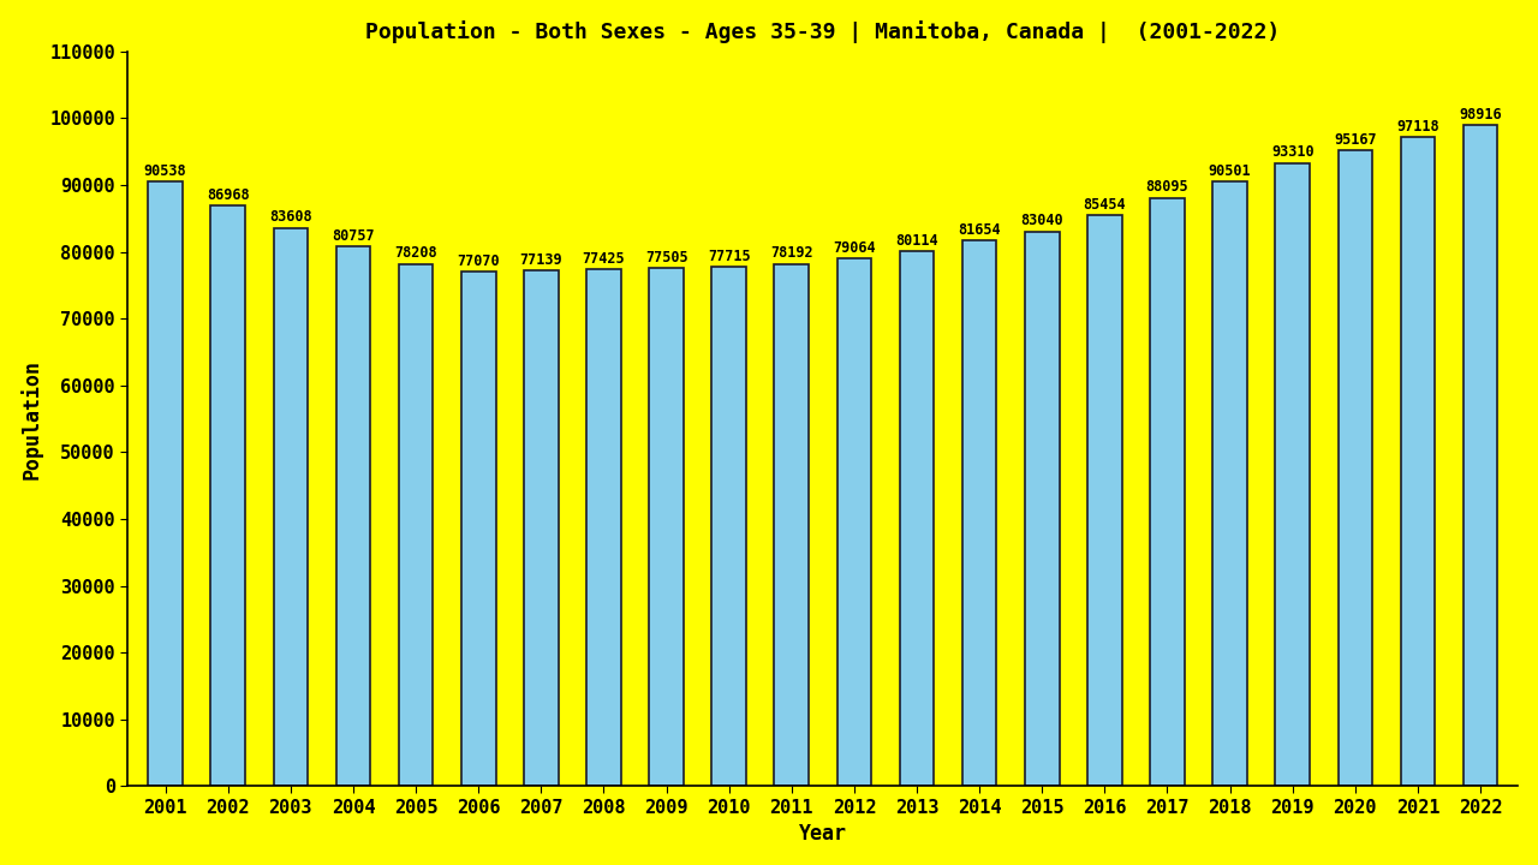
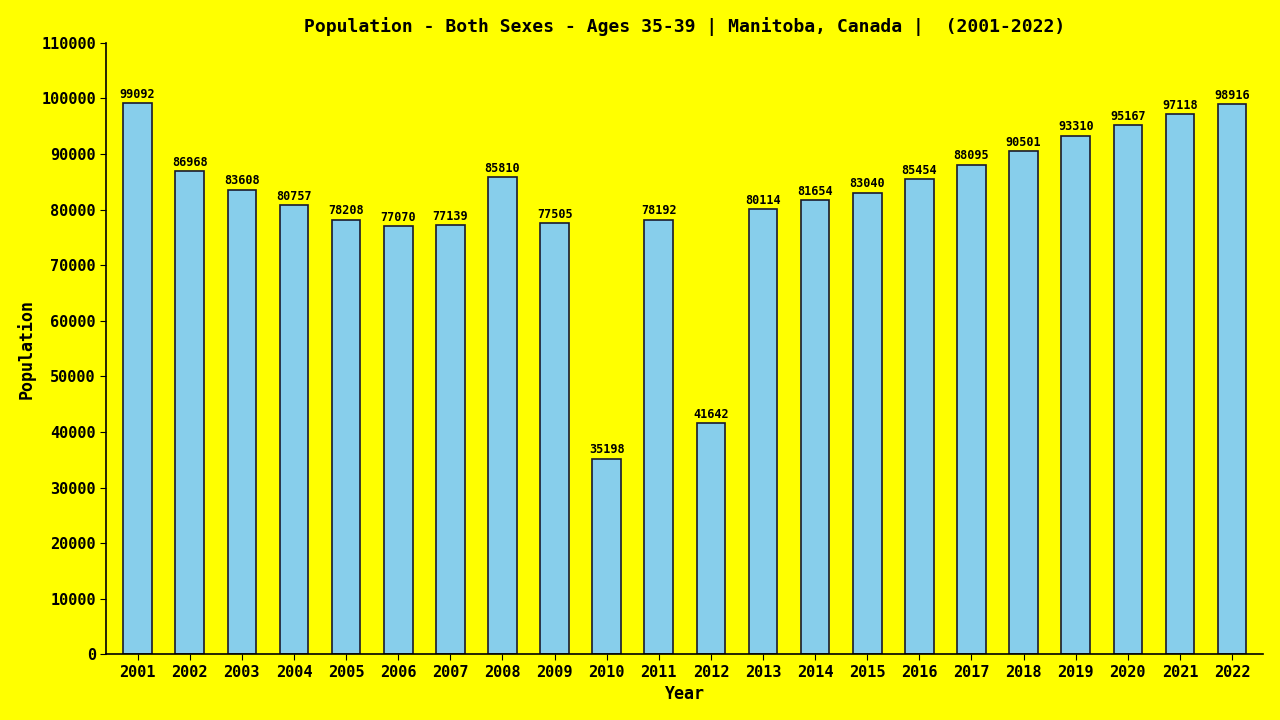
2001: 90538 -> 99092
2008: 77425 -> 85810
2010: 77715 -> 35198
2012: 79064 -> 41642
